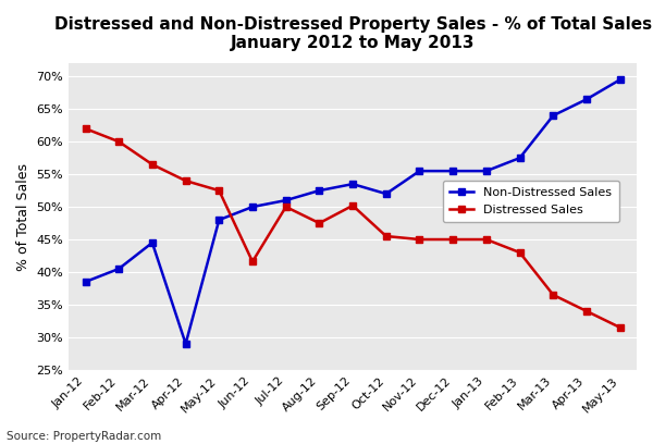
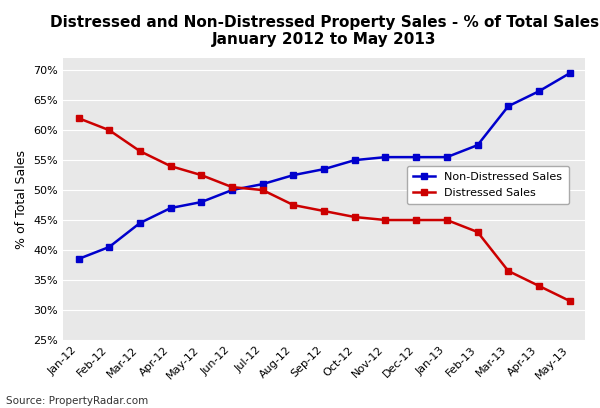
Non-Distressed Sales/Apr-12: 29.0% -> 47.0%
Distressed Sales/Jun-12: 41.6% -> 50.5%
Distressed Sales/Sep-12: 50.2% -> 46.5%
Non-Distressed Sales/Oct-12: 52.0% -> 55.0%
